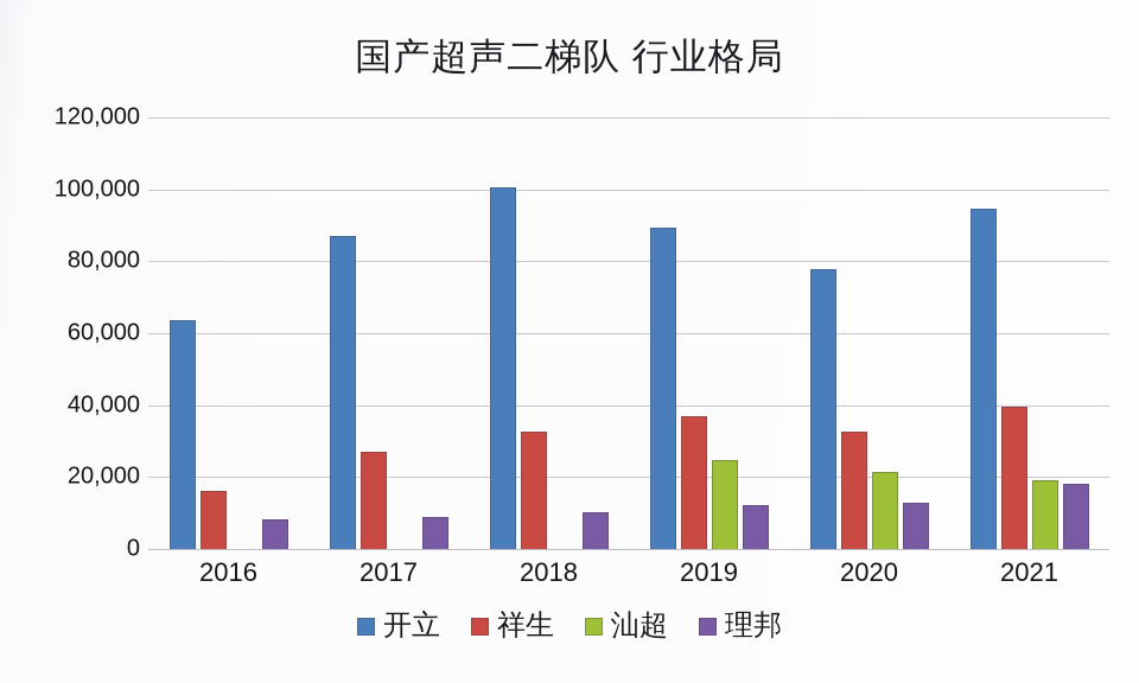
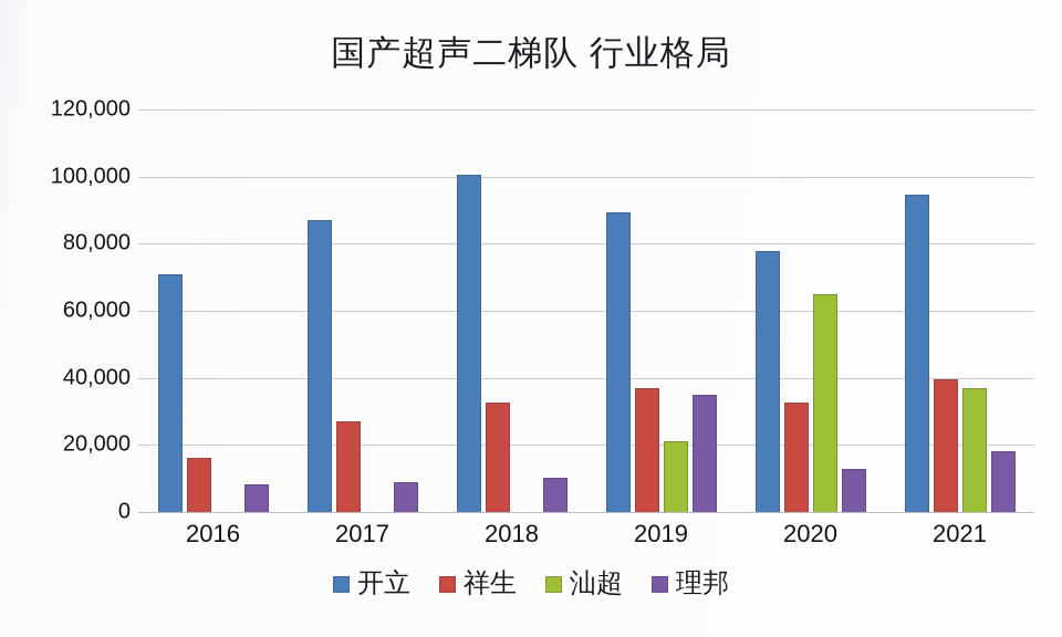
开立/2016: 64000 -> 71000
汕超/2019: 25000 -> 21000
理邦/2019: 12000 -> 35000
汕超/2020: 21000 -> 65000
汕超/2021: 19000 -> 37000
